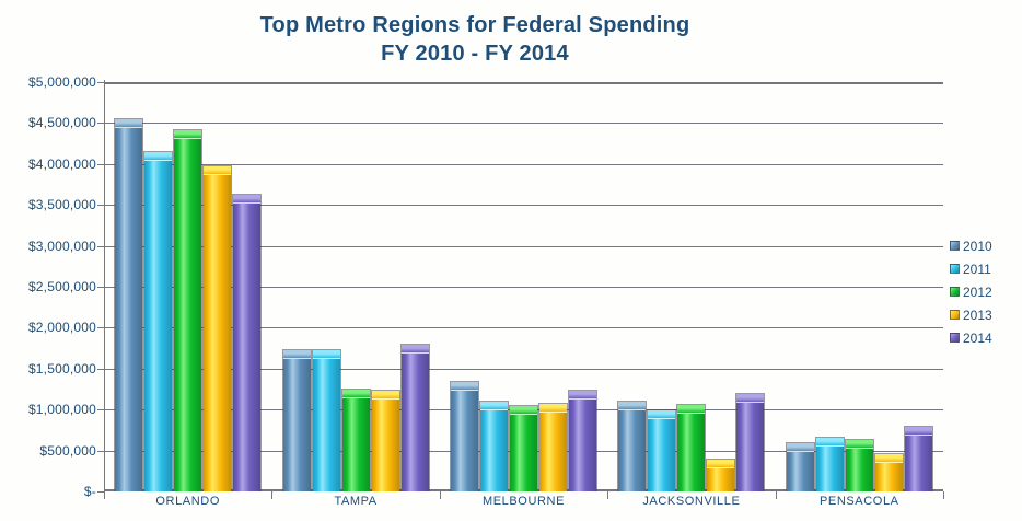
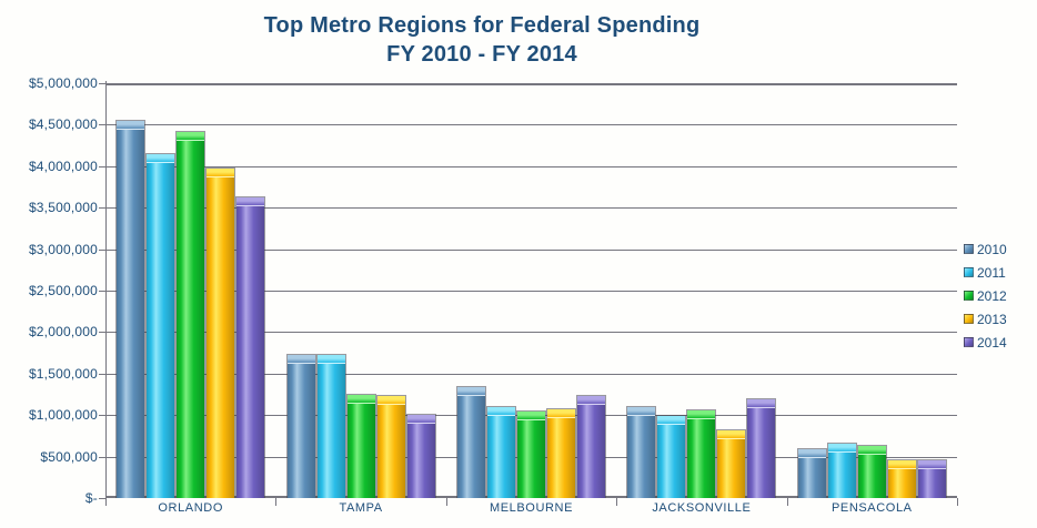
2014/TAMPA: $1800000 -> $1000000
2013/JACKSONVILLE: $400000 -> $800000
2014/PENSACOLA: $800000 -> $500000
